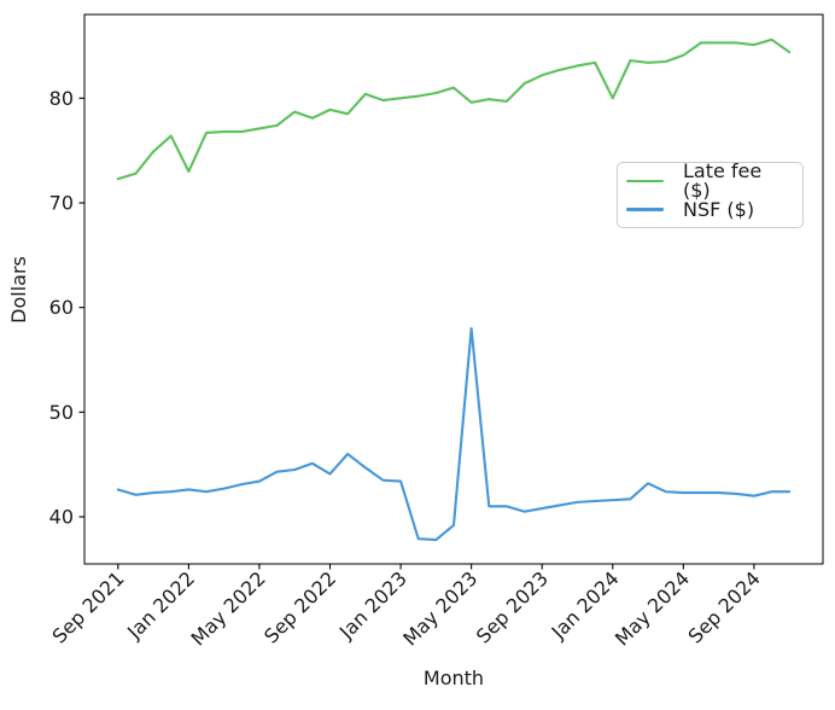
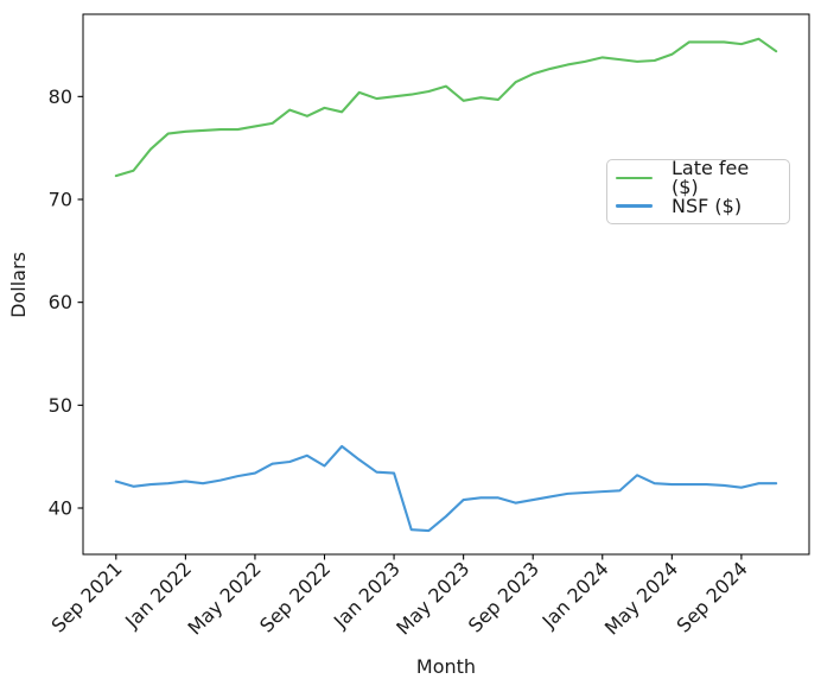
Late fee ($)/Jan 2022: 73 -> 77
NSF ($)/May 2023: 58 -> 41
Late fee ($)/Jan 2024: 80 -> 84
